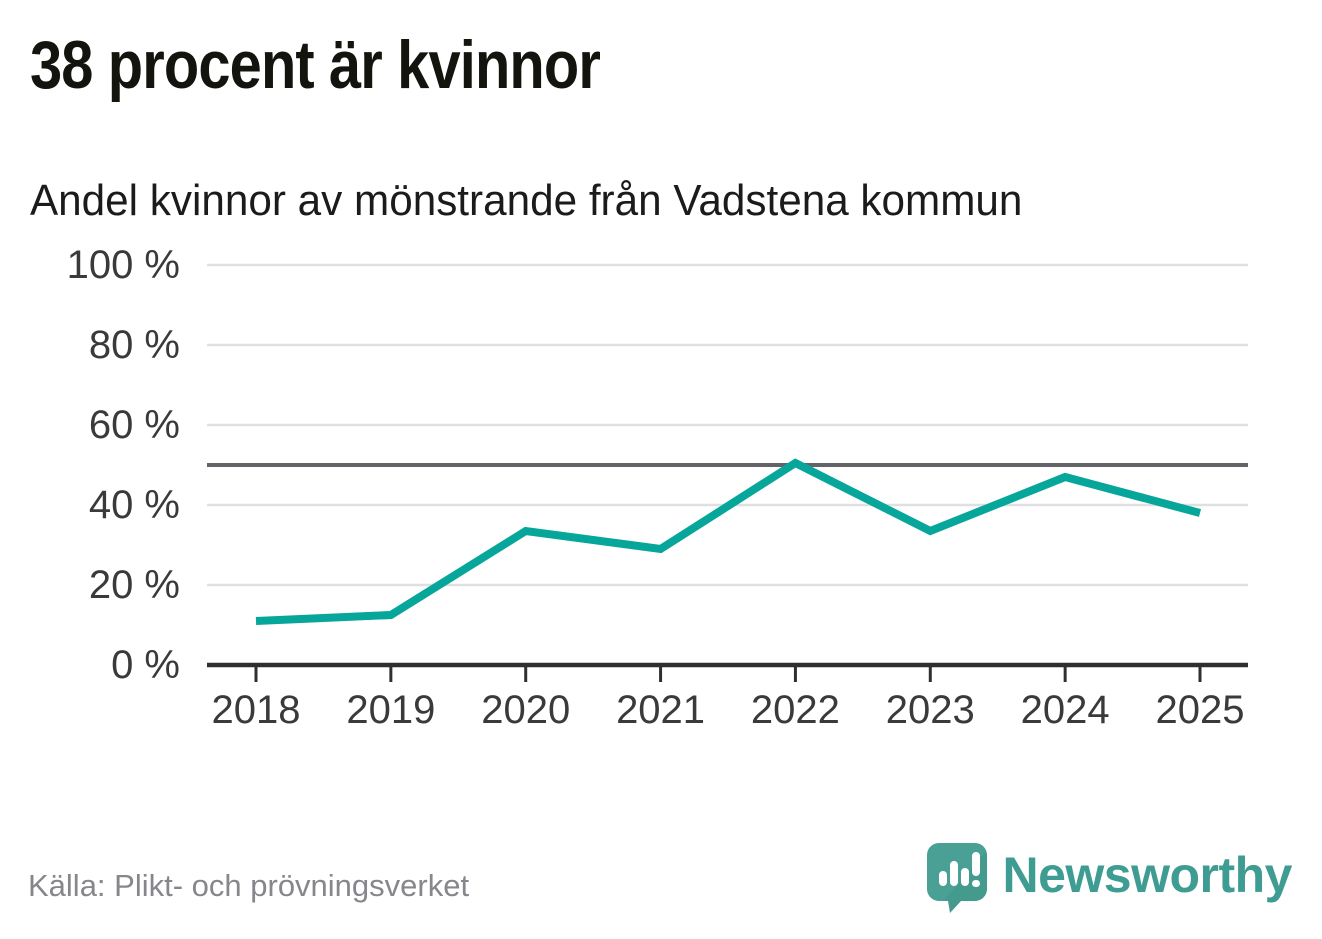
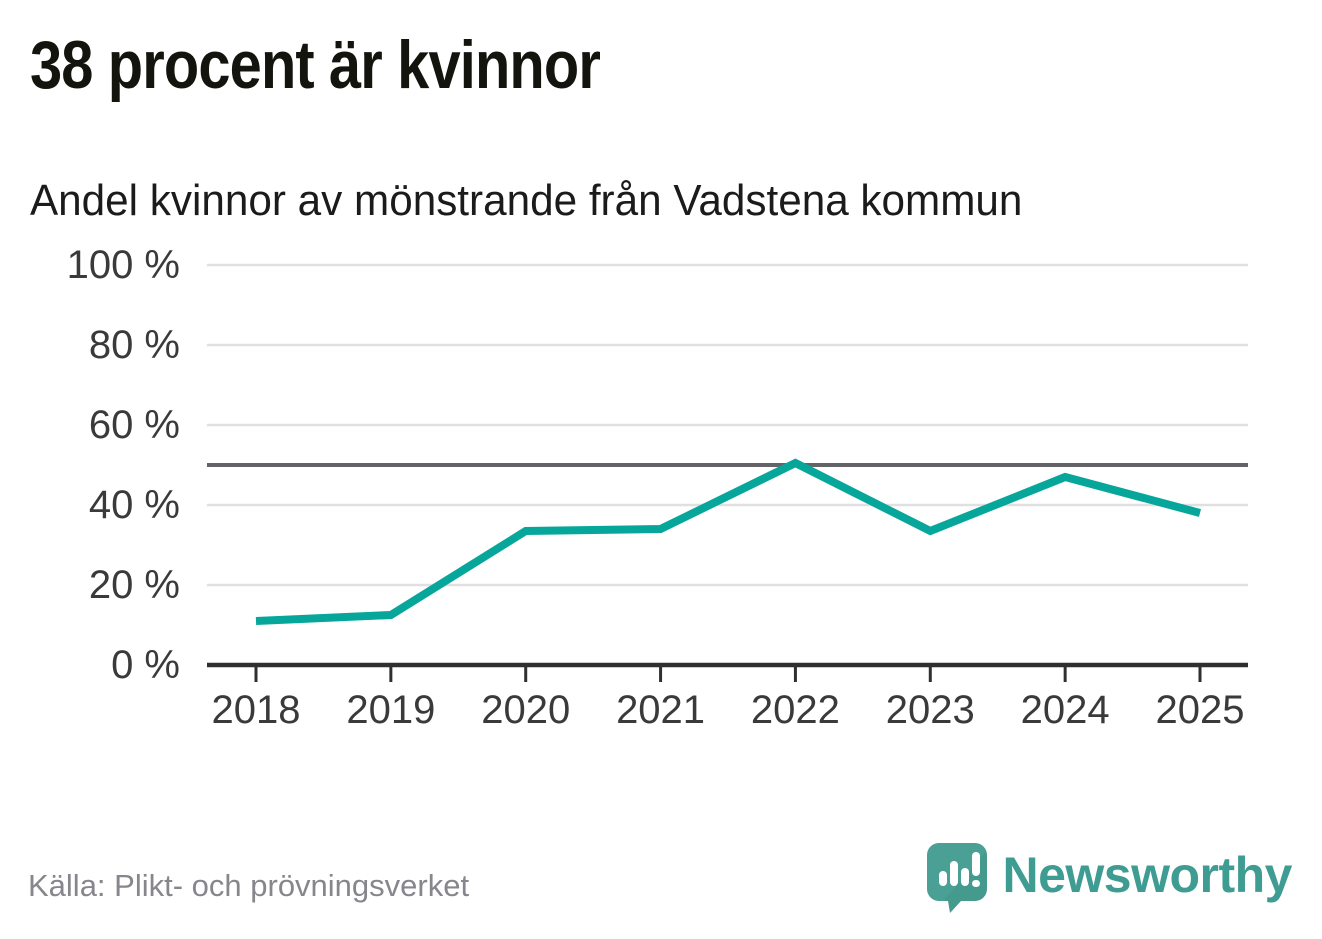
2021: 29% -> 34%
